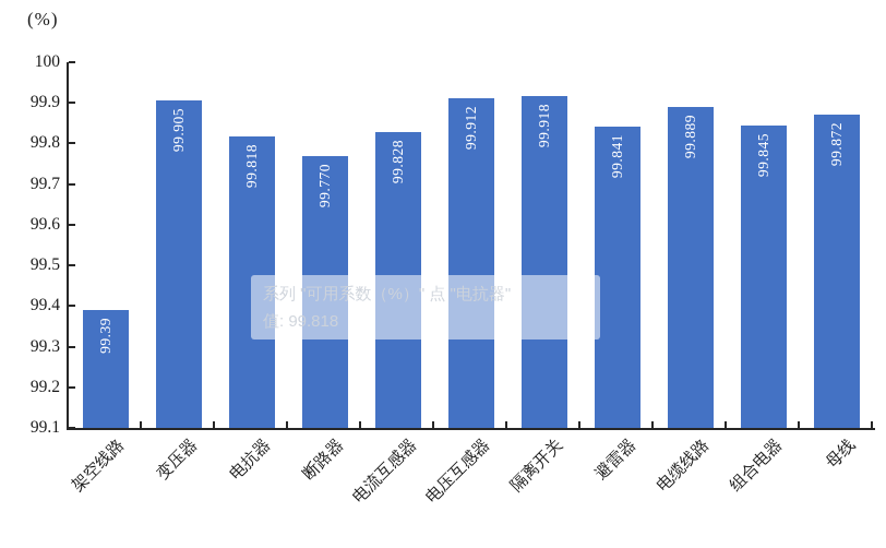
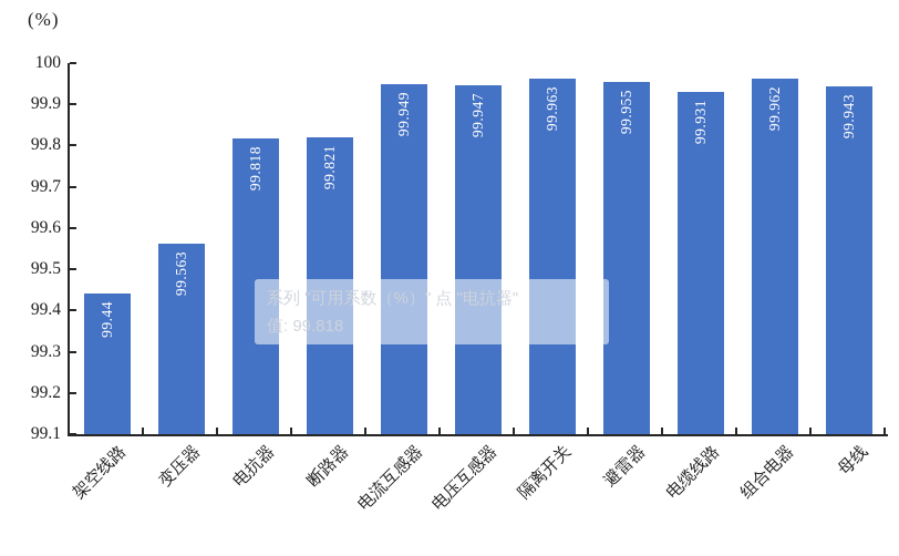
架空线路: 99.39 -> 99.44
变压器: 99.905 -> 99.563
断路器: 99.770 -> 99.821
电流互感器: 99.828 -> 99.949
电压互感器: 99.912 -> 99.947
隔离开关: 99.918 -> 99.963
避雷器: 99.841 -> 99.955
电缆线路: 99.889 -> 99.931
组合电器: 99.845 -> 99.962
母线: 99.872 -> 99.943
